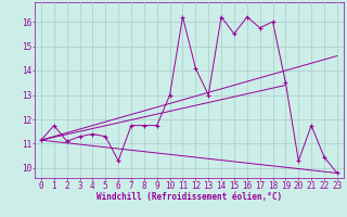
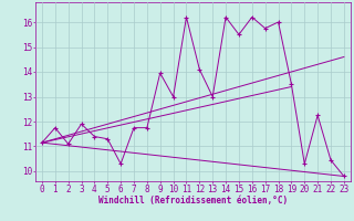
3: 11.30 -> 11.90
9: 11.75 -> 13.95
21: 11.75 -> 12.25
